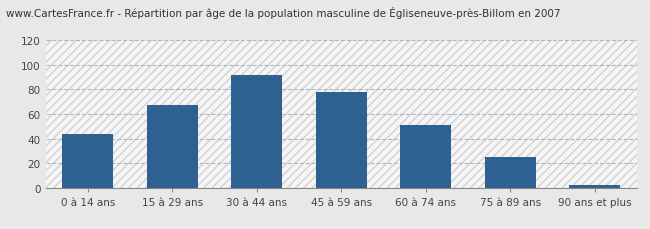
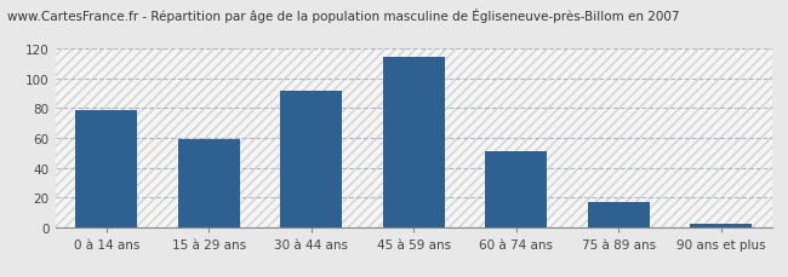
0 à 14 ans: 44 -> 79
15 à 29 ans: 67 -> 59
45 à 59 ans: 78 -> 115
75 à 89 ans: 25 -> 17
